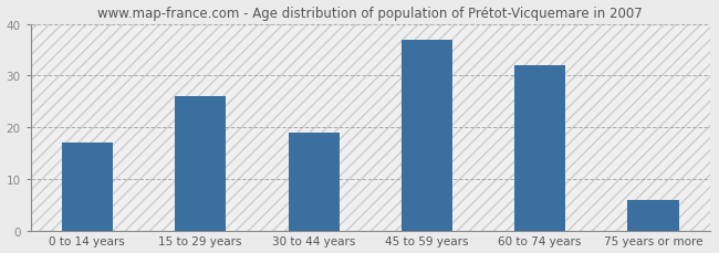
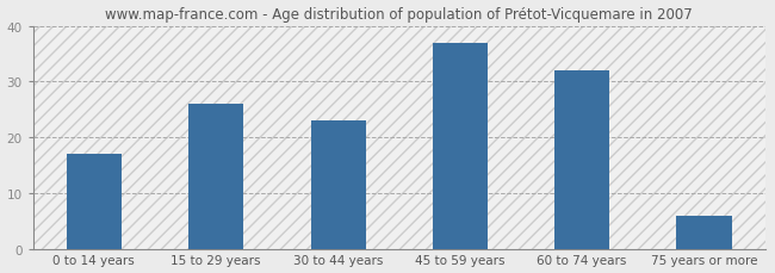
30 to 44 years: 19 -> 23
